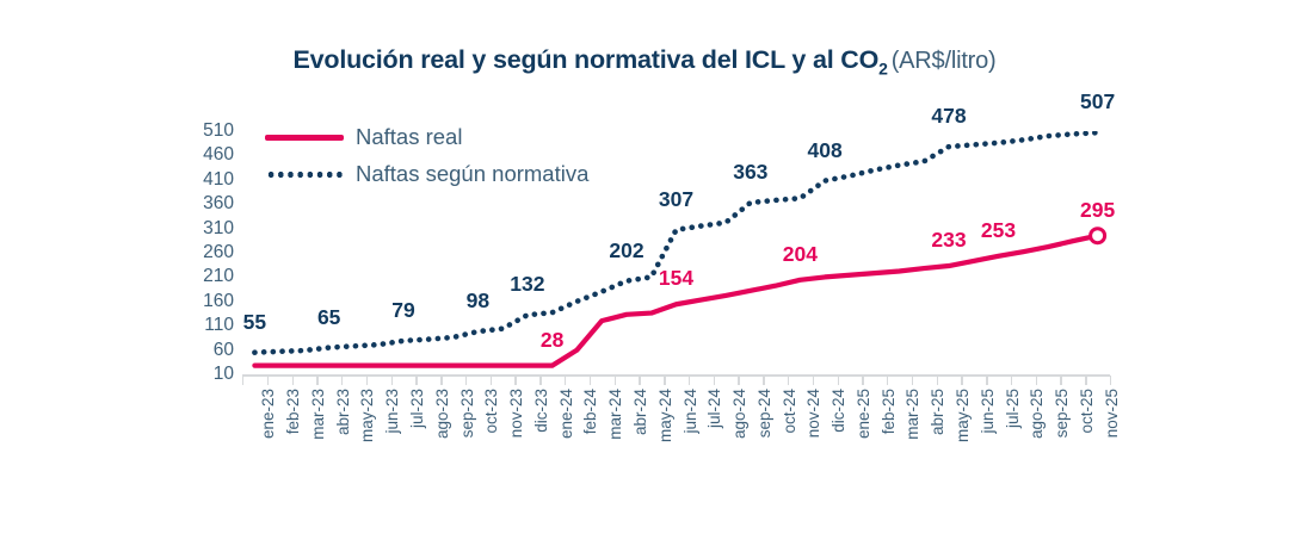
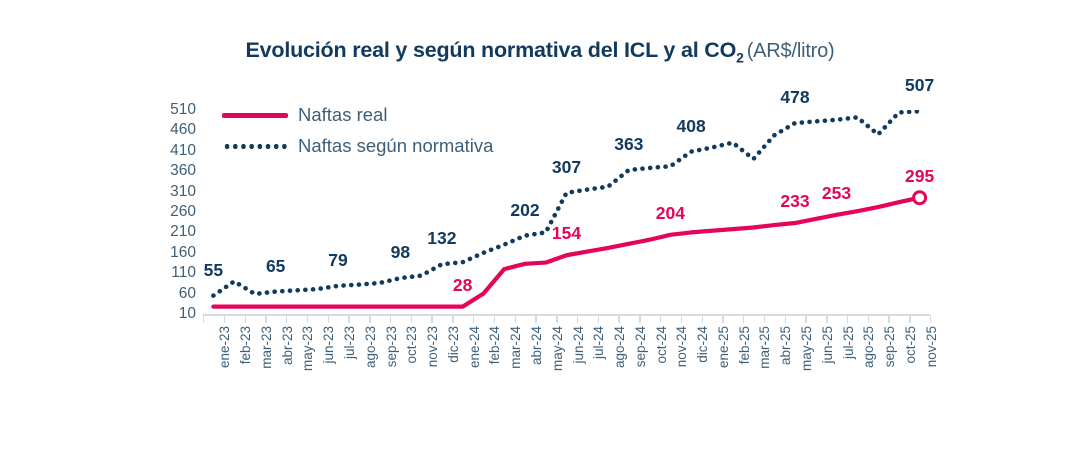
Naftas según normativa/feb-23: 60 -> 90
Naftas según normativa/mar-25: 440 -> 390
Naftas según normativa/sep-25: 500 -> 450
